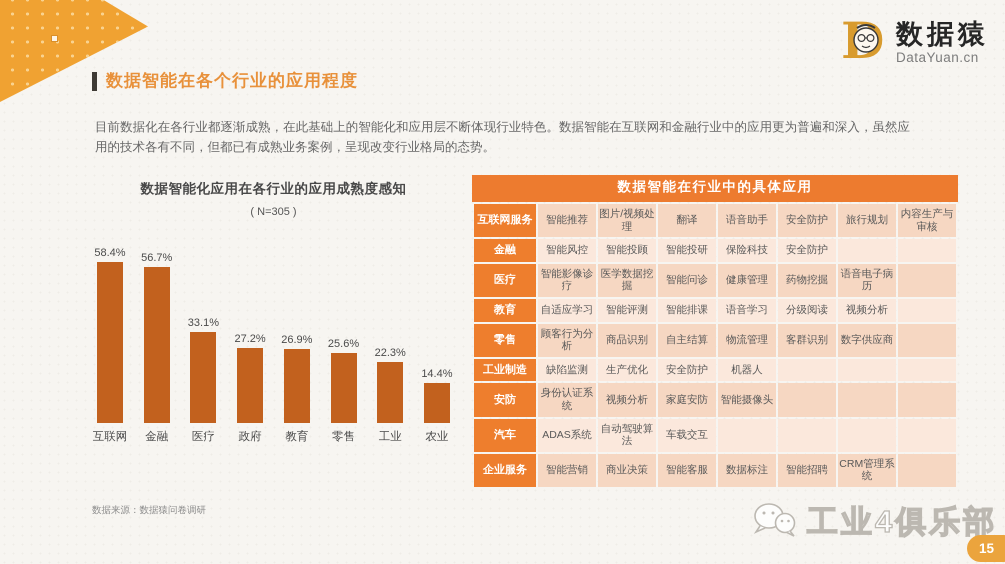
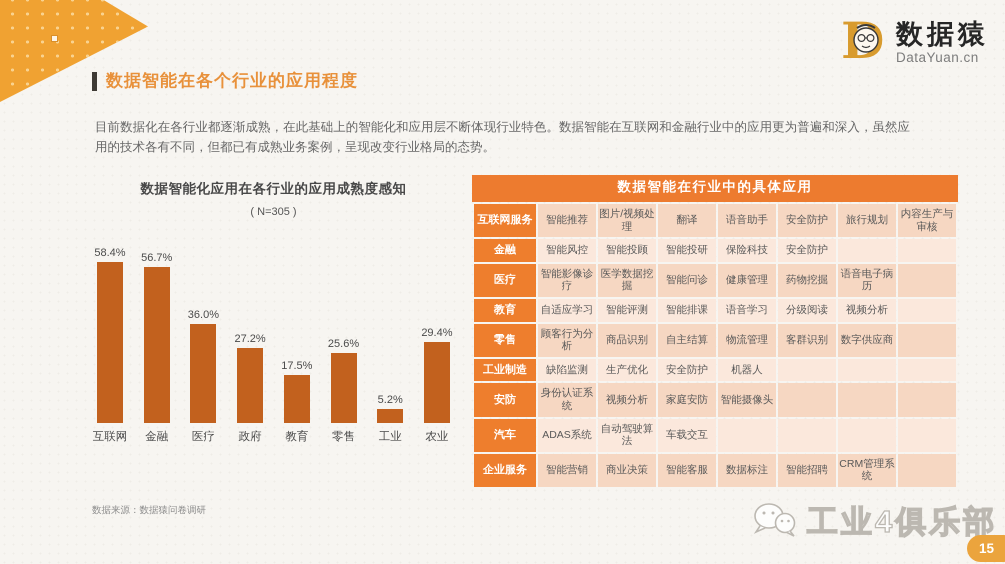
医疗: 33.1% -> 36.0%
教育: 26.9% -> 17.5%
工业: 22.3% -> 5.2%
农业: 14.4% -> 29.4%
